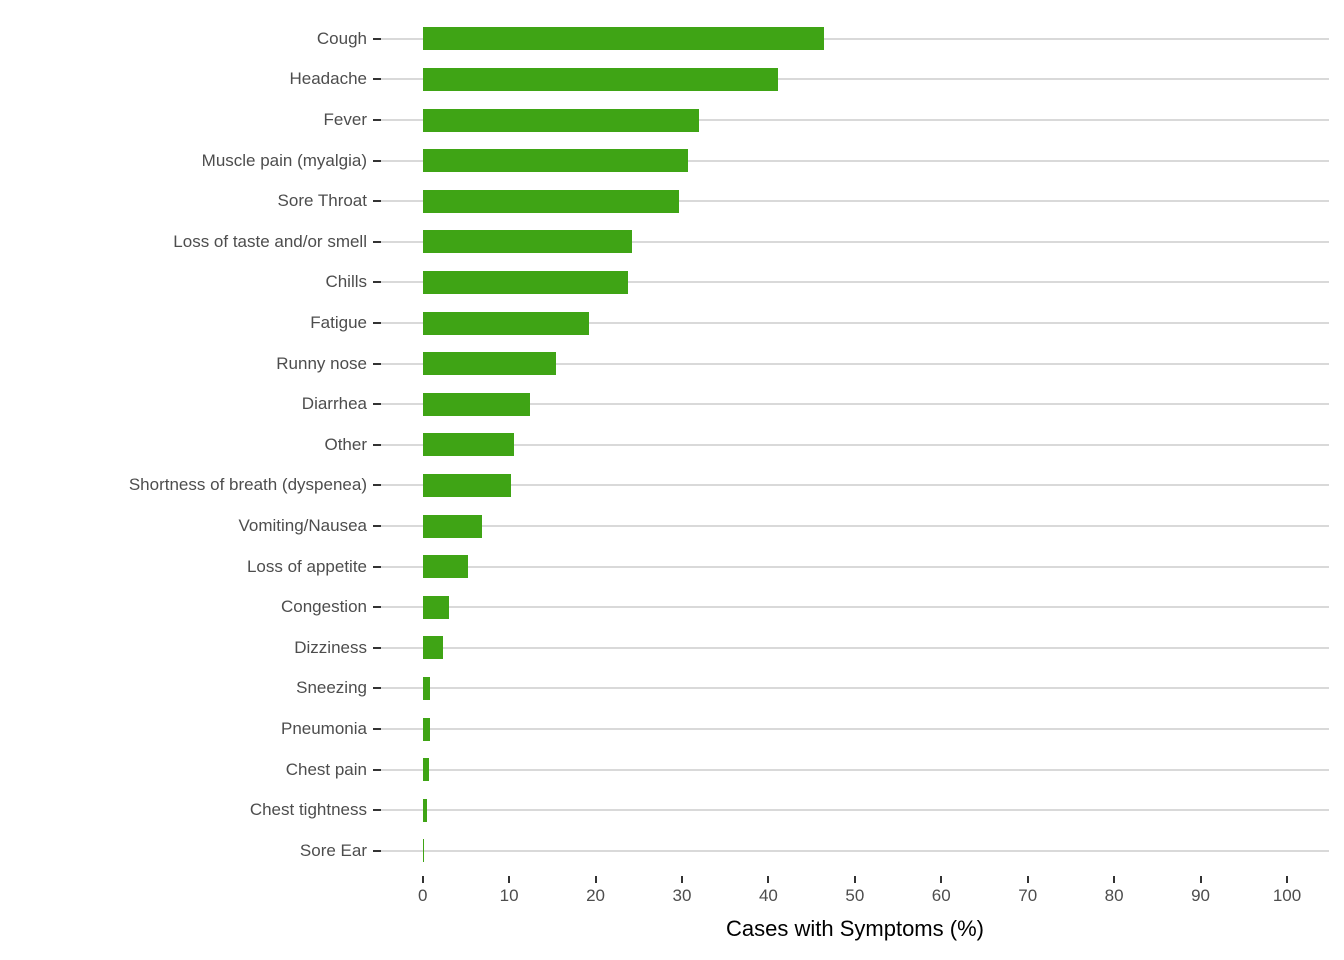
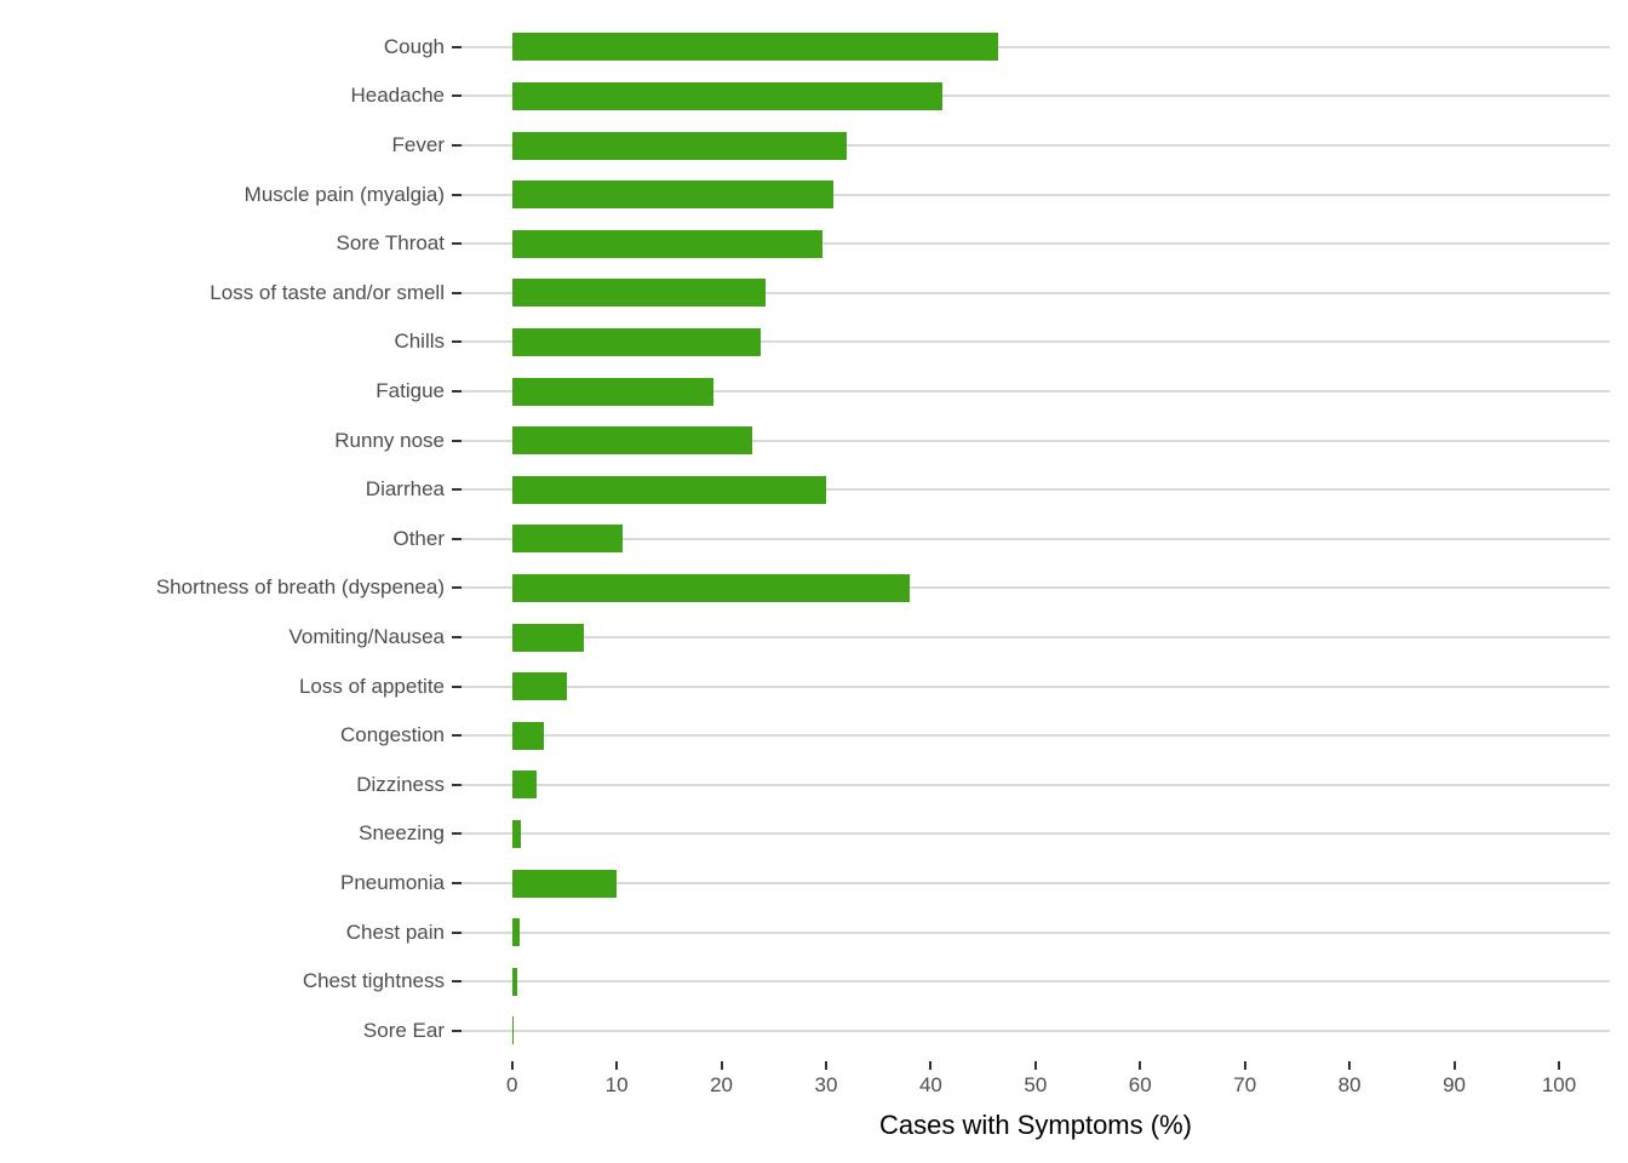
Runny nose: 15 -> 23
Diarrhea: 12 -> 30
Shortness of breath (dyspenea): 10 -> 38
Pneumonia: 1 -> 10
